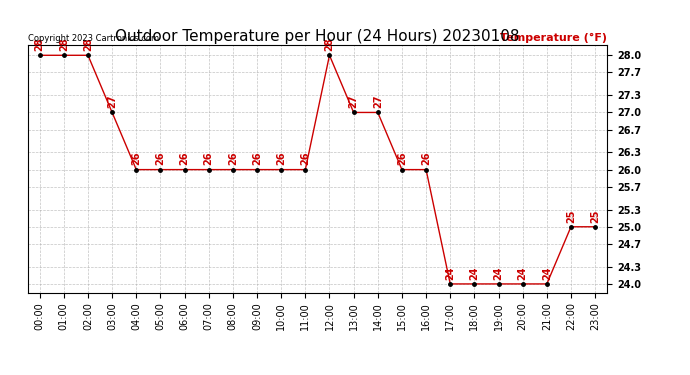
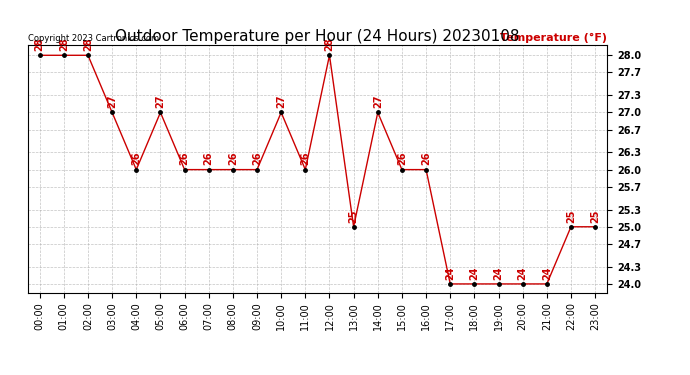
05:00: 26 -> 27
10:00: 26 -> 27
13:00: 27 -> 25
